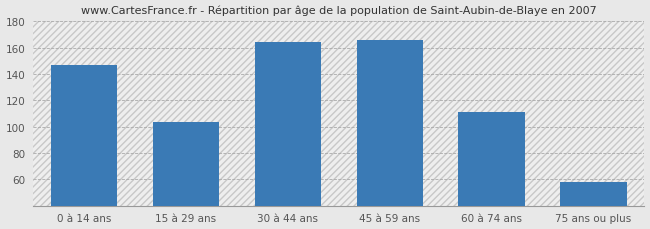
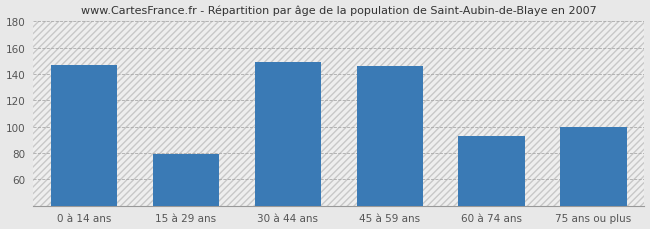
15 à 29 ans: 104 -> 79
30 à 44 ans: 164 -> 149
45 à 59 ans: 166 -> 146
60 à 74 ans: 111 -> 93
75 ans ou plus: 58 -> 100
